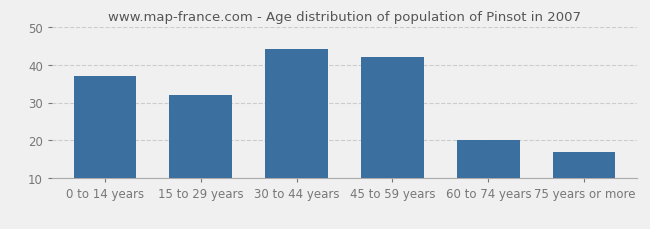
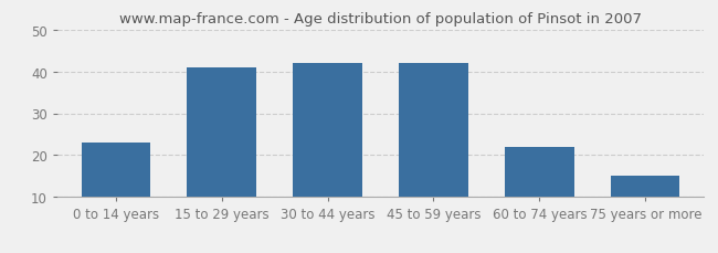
0 to 14 years: 37 -> 23
15 to 29 years: 32 -> 41
30 to 44 years: 44 -> 42
60 to 74 years: 20 -> 22
75 years or more: 17 -> 15
